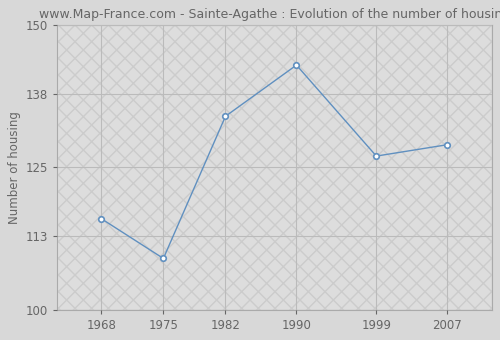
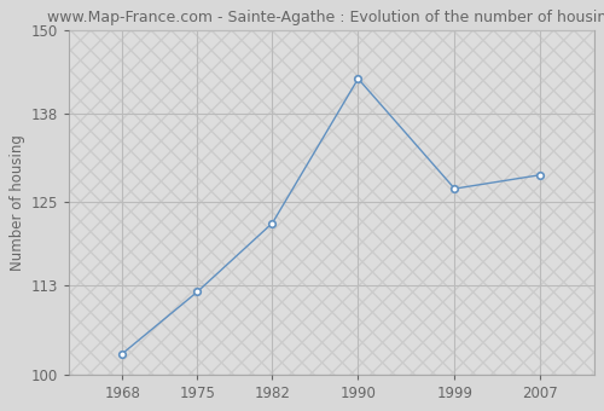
1968: 116 -> 103
1975: 109 -> 112
1982: 134 -> 122
